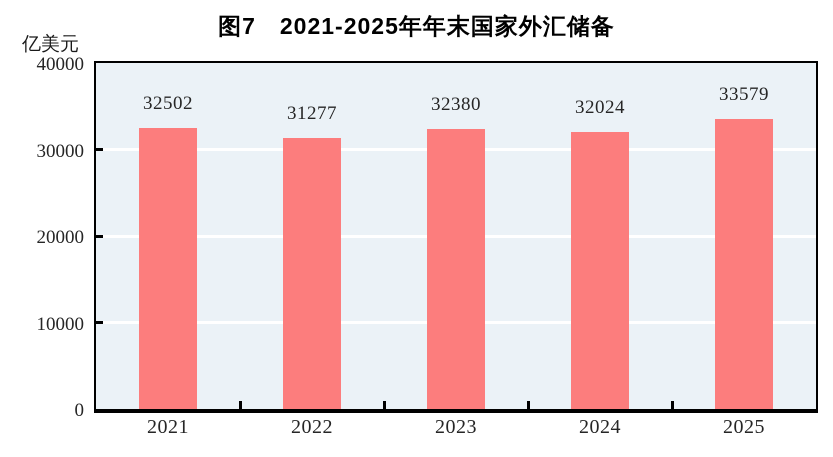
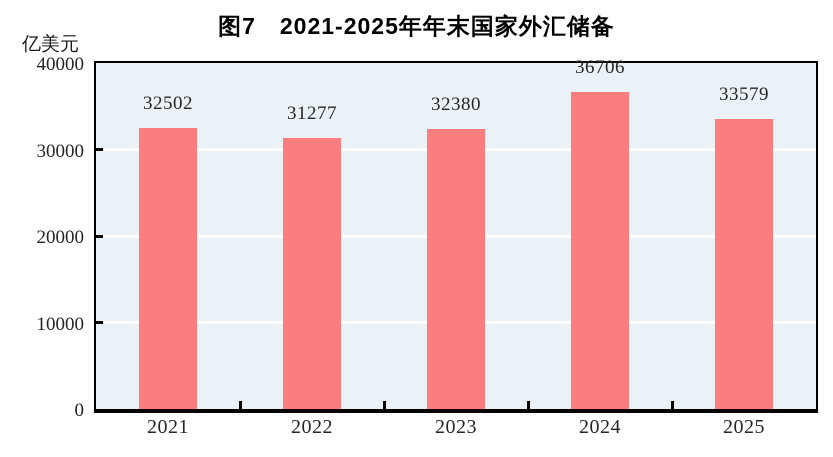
2024: 32024 -> 36706
